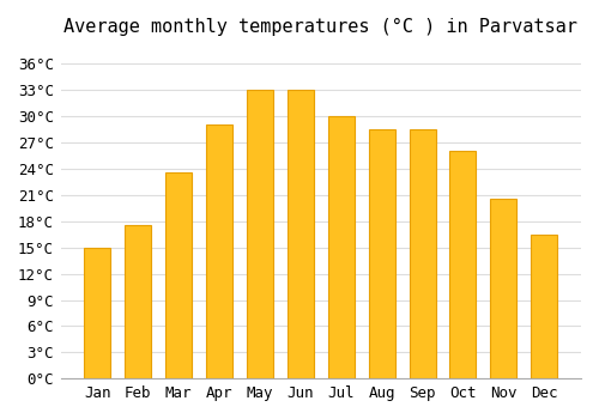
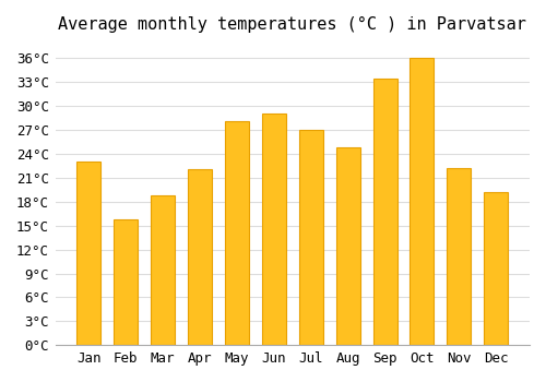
Jan: 15.0°C -> 23.0°C
Feb: 17.5°C -> 15.8°C
Mar: 23.5°C -> 18.8°C
Apr: 29.0°C -> 22.0°C
May: 33.0°C -> 28.0°C
Jun: 33.0°C -> 29.0°C
Jul: 30.0°C -> 27.0°C
Aug: 28.5°C -> 24.8°C
Sep: 28.5°C -> 33.4°C
Oct: 26.0°C -> 36.0°C
Nov: 20.5°C -> 22.2°C
Dec: 16.5°C -> 19.2°C
